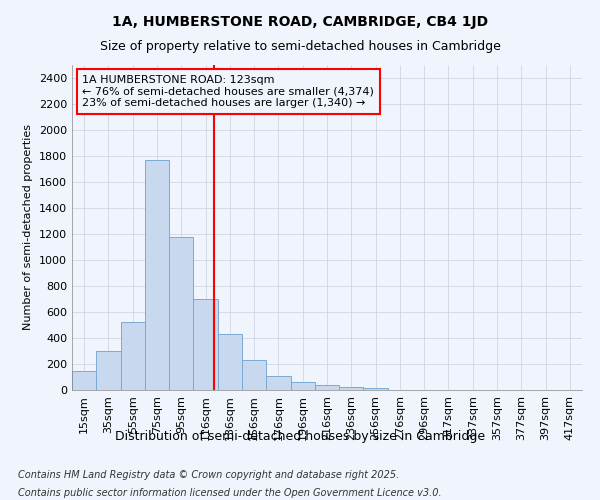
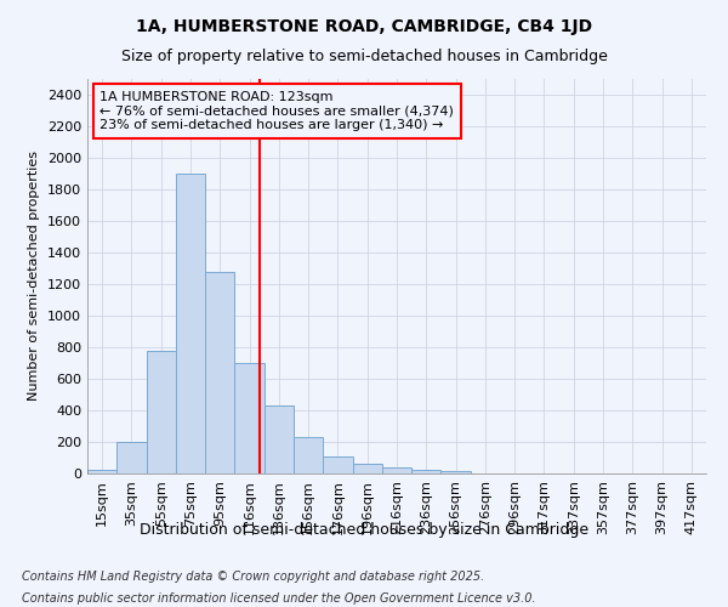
15sqm: 150 -> 20
35sqm: 300 -> 200
55sqm: 520 -> 780
75sqm: 1770 -> 1900
95sqm: 1180 -> 1280
